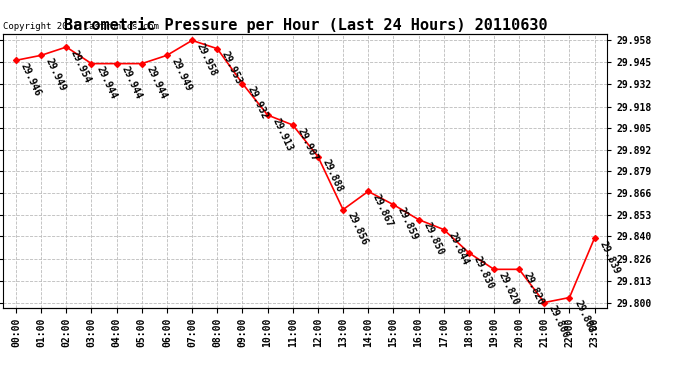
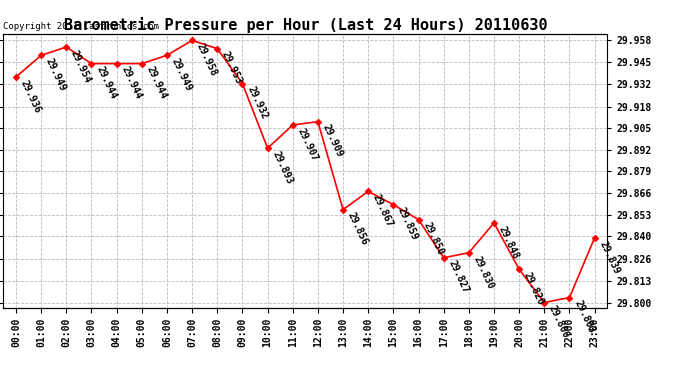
00:00: 29.946 -> 29.936
10:00: 29.913 -> 29.893
12:00: 29.888 -> 29.909
17:00: 29.844 -> 29.827
19:00: 29.820 -> 29.848
